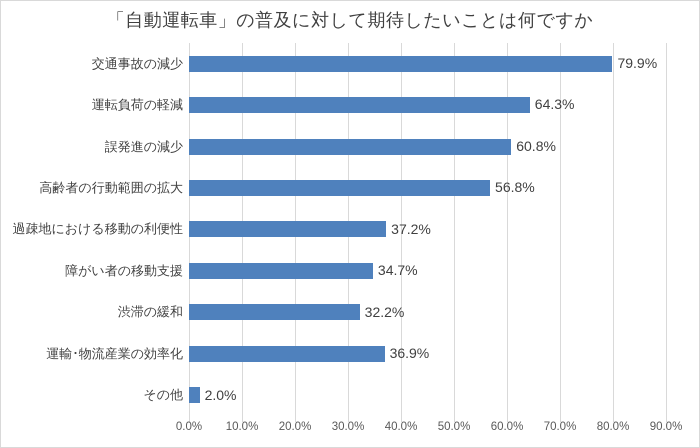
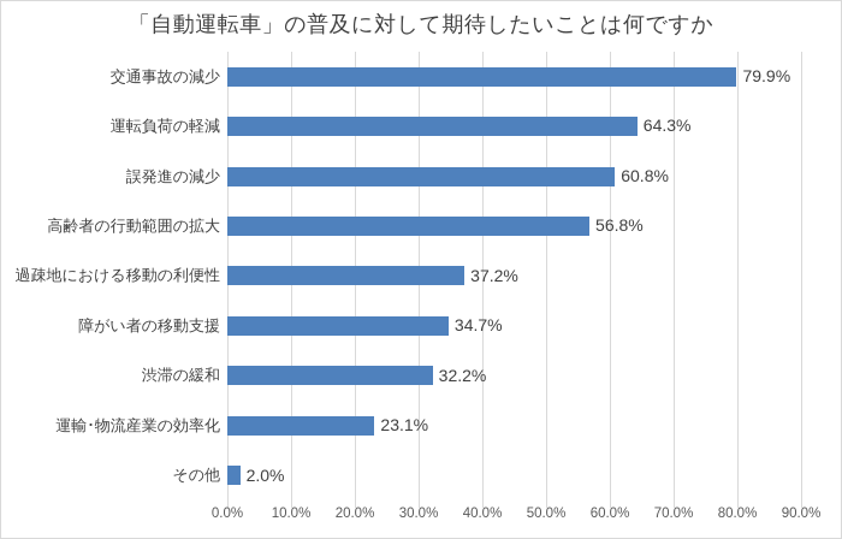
運輸･物流産業の効率化: 36.9% -> 23.1%
